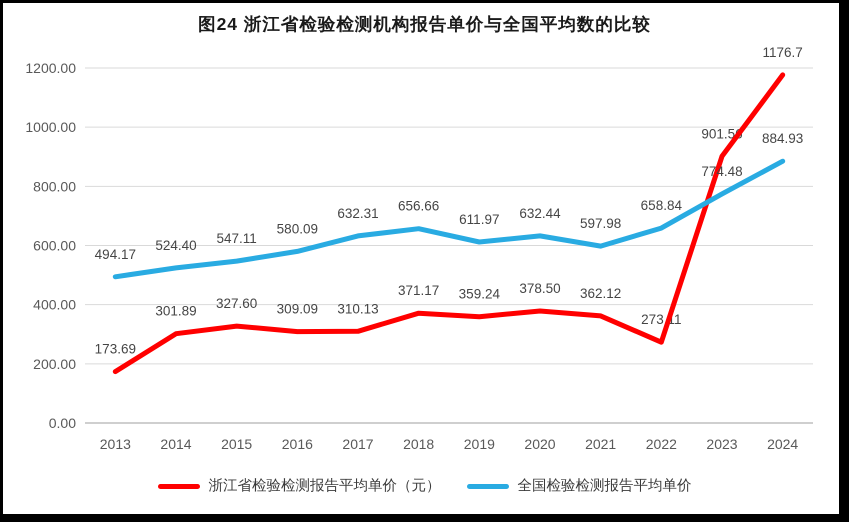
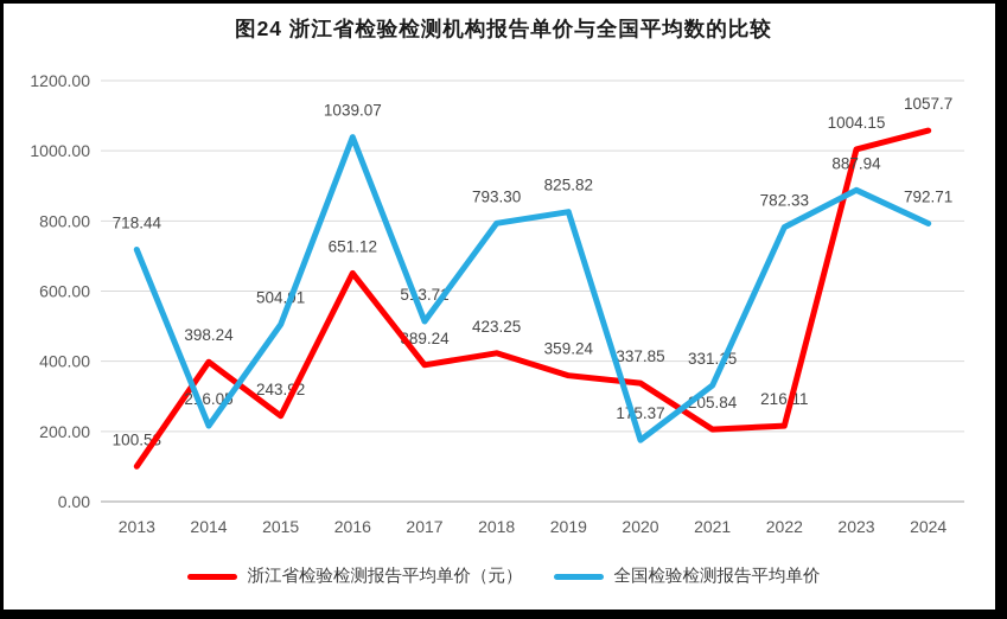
浙江省检验检测报告平均单价（元）/2013: 173.69 -> 100.53
全国检验检测报告平均单价/2013: 494.17 -> 718.44
浙江省检验检测报告平均单价（元）/2014: 301.89 -> 398.24
全国检验检测报告平均单价/2014: 524.40 -> 216.05
浙江省检验检测报告平均单价（元）/2015: 327.60 -> 243.92
全国检验检测报告平均单价/2015: 547.11 -> 504.91
浙江省检验检测报告平均单价（元）/2016: 309.09 -> 651.12
全国检验检测报告平均单价/2016: 580.09 -> 1039.07
浙江省检验检测报告平均单价（元）/2017: 310.13 -> 389.24
全国检验检测报告平均单价/2017: 632.31 -> 513.71
浙江省检验检测报告平均单价（元）/2018: 371.17 -> 423.25
全国检验检测报告平均单价/2018: 656.66 -> 793.30
全国检验检测报告平均单价/2019: 611.97 -> 825.82
浙江省检验检测报告平均单价（元）/2020: 378.50 -> 337.85
全国检验检测报告平均单价/2020: 632.44 -> 175.37
浙江省检验检测报告平均单价（元）/2021: 362.12 -> 205.84
全国检验检测报告平均单价/2021: 597.98 -> 331.15
浙江省检验检测报告平均单价（元）/2022: 273.11 -> 216.11
全国检验检测报告平均单价/2022: 658.84 -> 782.33
浙江省检验检测报告平均单价（元）/2023: 901.56 -> 1004.15
全国检验检测报告平均单价/2023: 774.48 -> 887.94
浙江省检验检测报告平均单价（元）/2024: 1176.7 -> 1057.7
全国检验检测报告平均单价/2024: 884.93 -> 792.71
